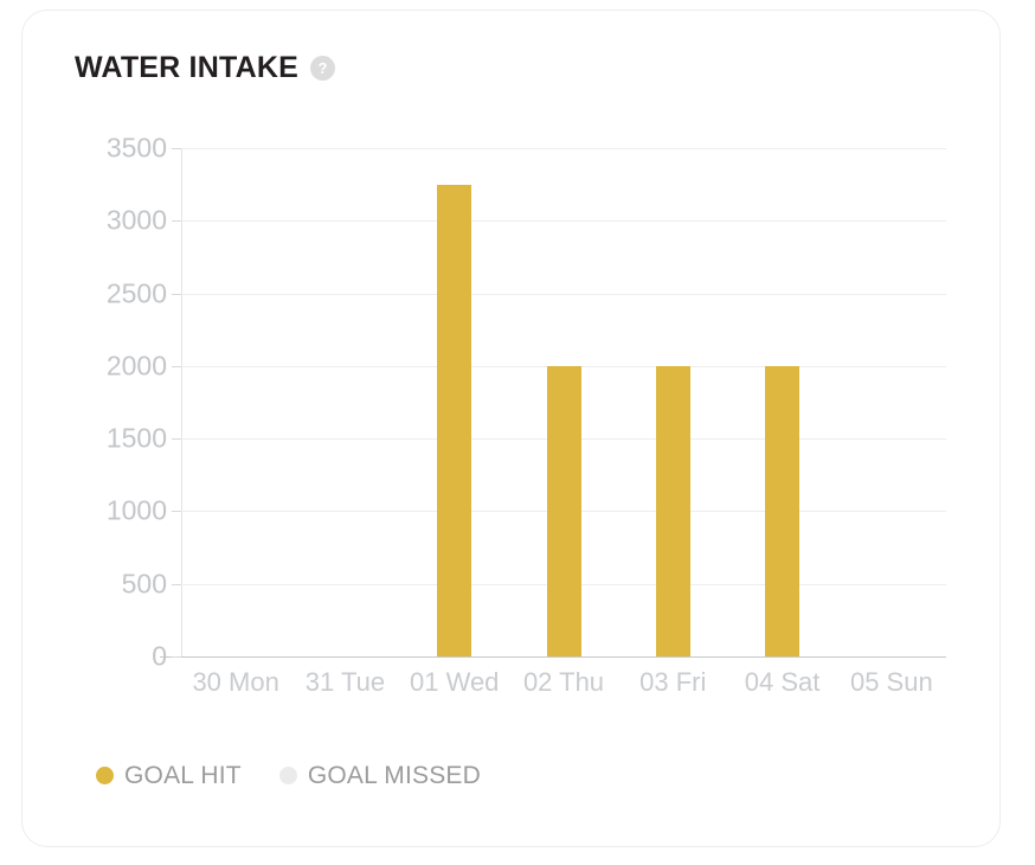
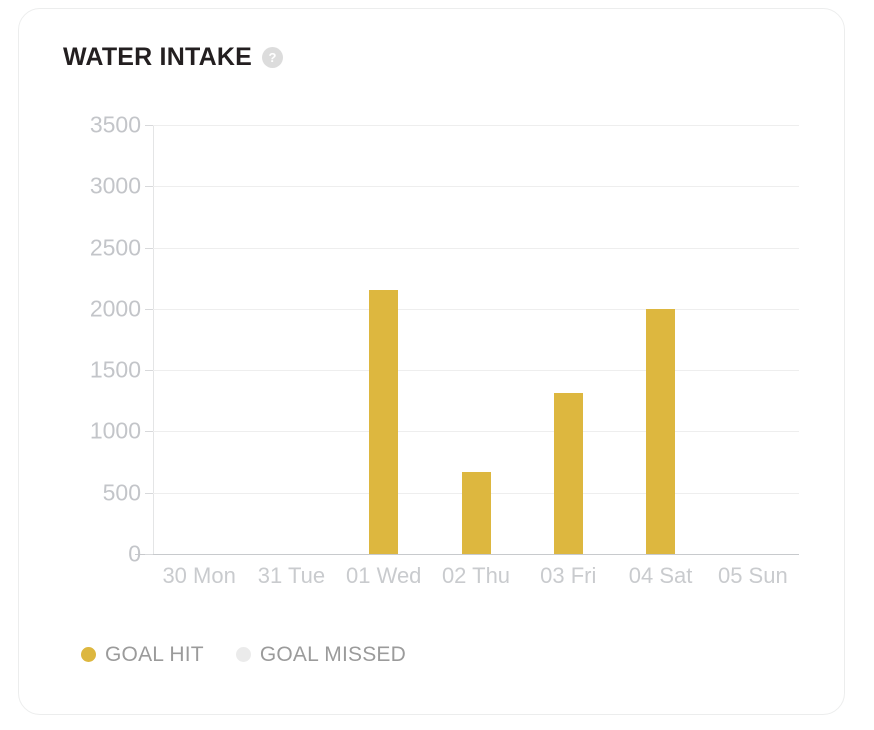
01 Wed: 3250 -> 2150
02 Thu: 2000 -> 670
03 Fri: 2000 -> 1310
